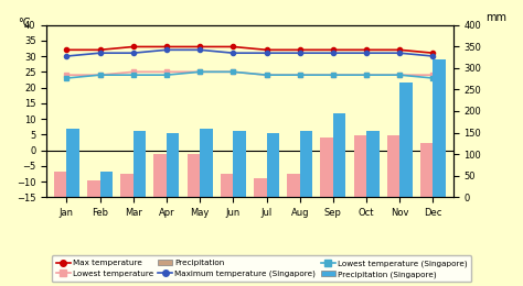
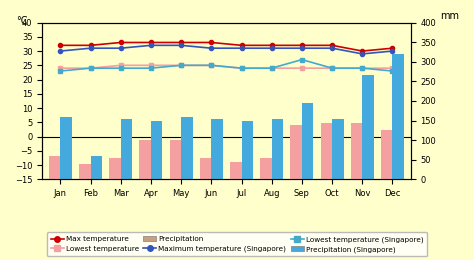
Lowest temperature (Singapore)/Sep: 24 -> 27
Max temperature/Nov: 32 -> 30
Maximum temperature (Singapore)/Nov: 31 -> 29
